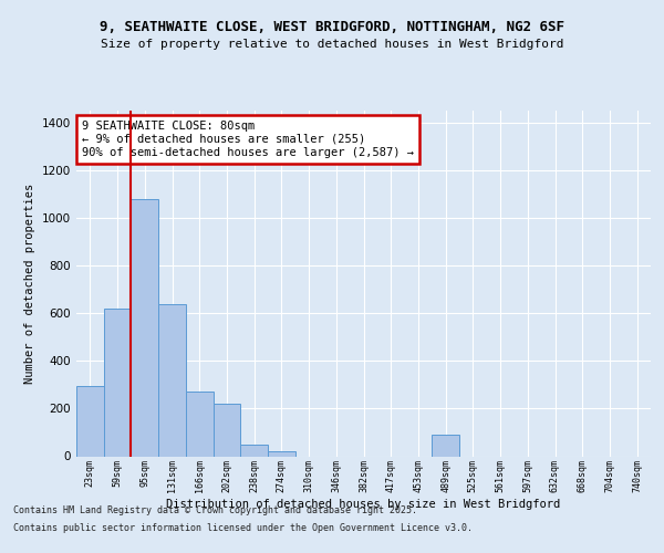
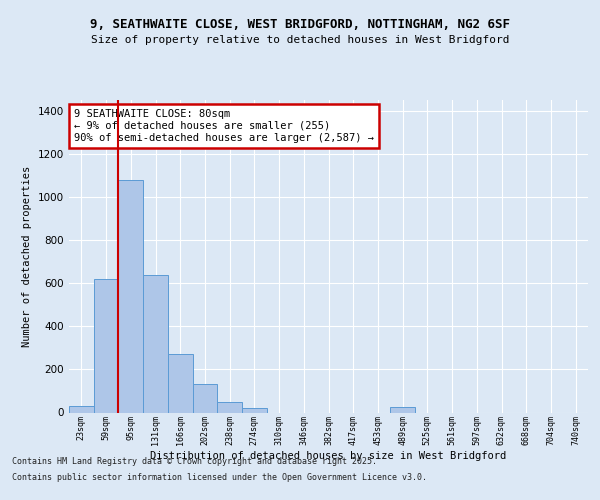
23sqm: 295 -> 30
202sqm: 220 -> 130
489sqm: 90 -> 25
